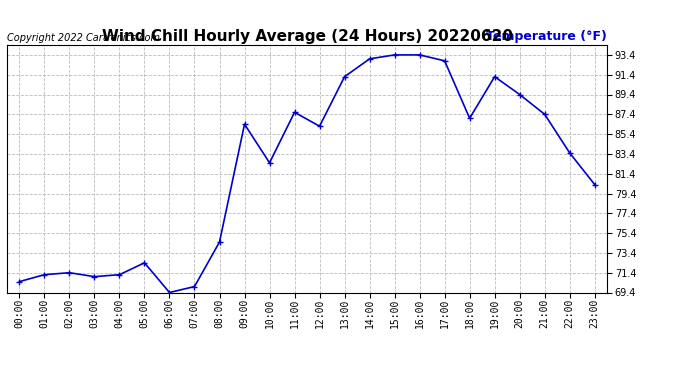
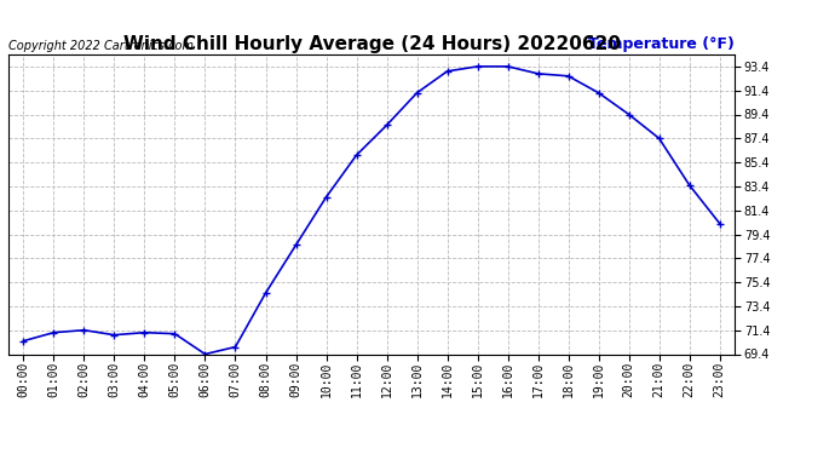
05:00: 72.4 -> 71.1
09:00: 86.4 -> 78.5
11:00: 87.6 -> 86.0
12:00: 86.2 -> 88.5
18:00: 87.0 -> 92.6
